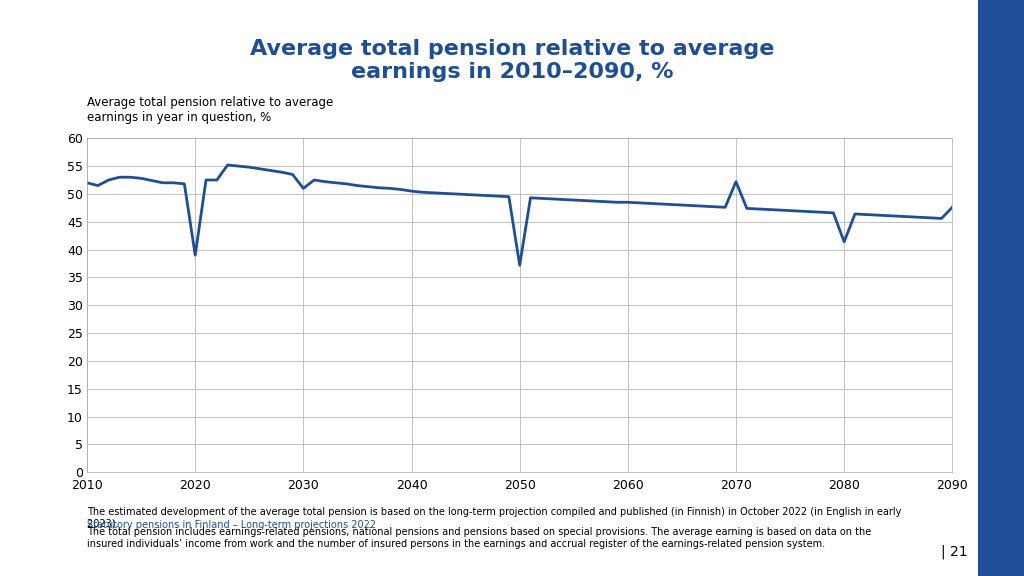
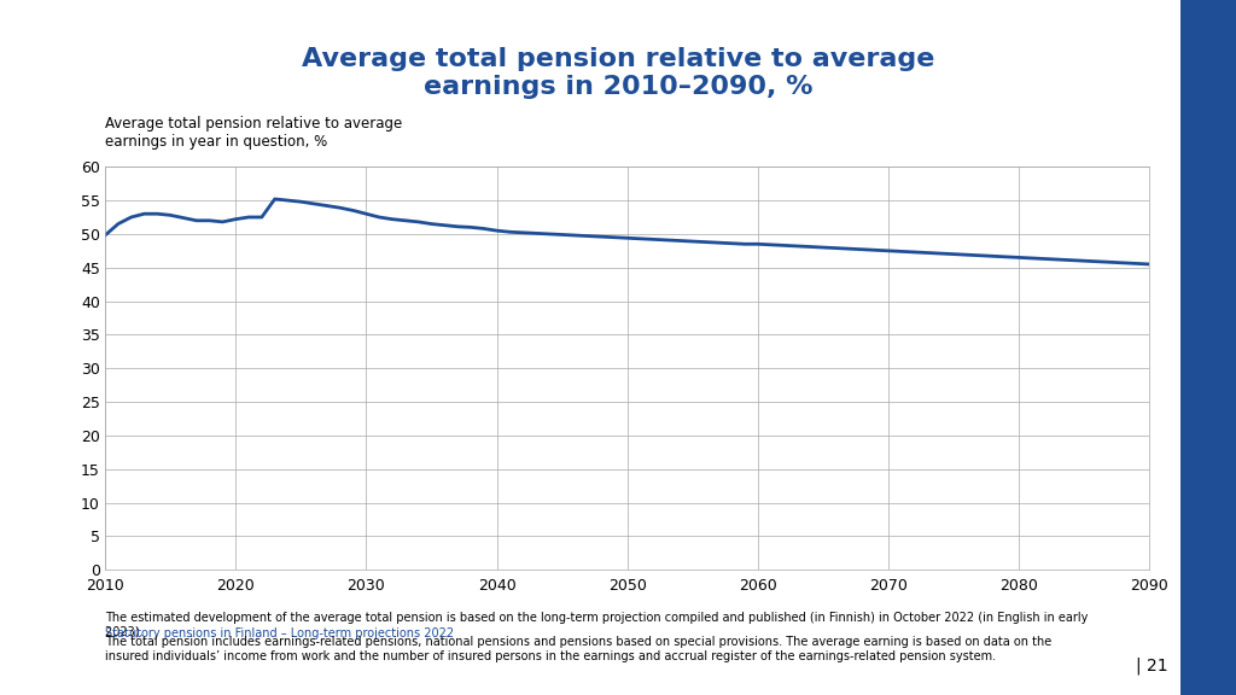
2010: 52.0 -> 49.8
2020: 39.0 -> 52.2
2030: 51.0 -> 53.0
2050: 37.2 -> 49.4
2070: 52.2 -> 47.5
2080: 41.4 -> 46.5
2090: 47.6 -> 45.5
